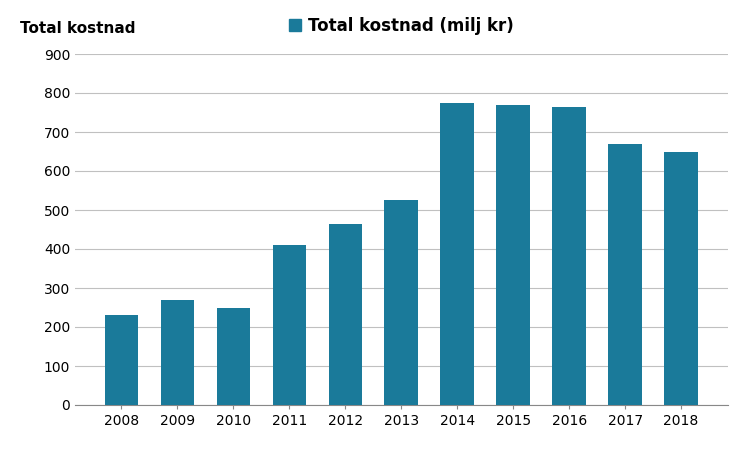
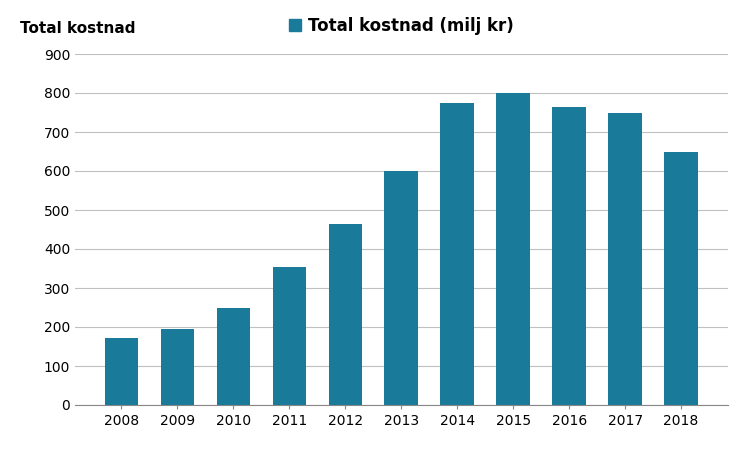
2008: 230 -> 172
2009: 270 -> 195
2011: 410 -> 353
2013: 525 -> 600
2015: 770 -> 800
2017: 670 -> 748
